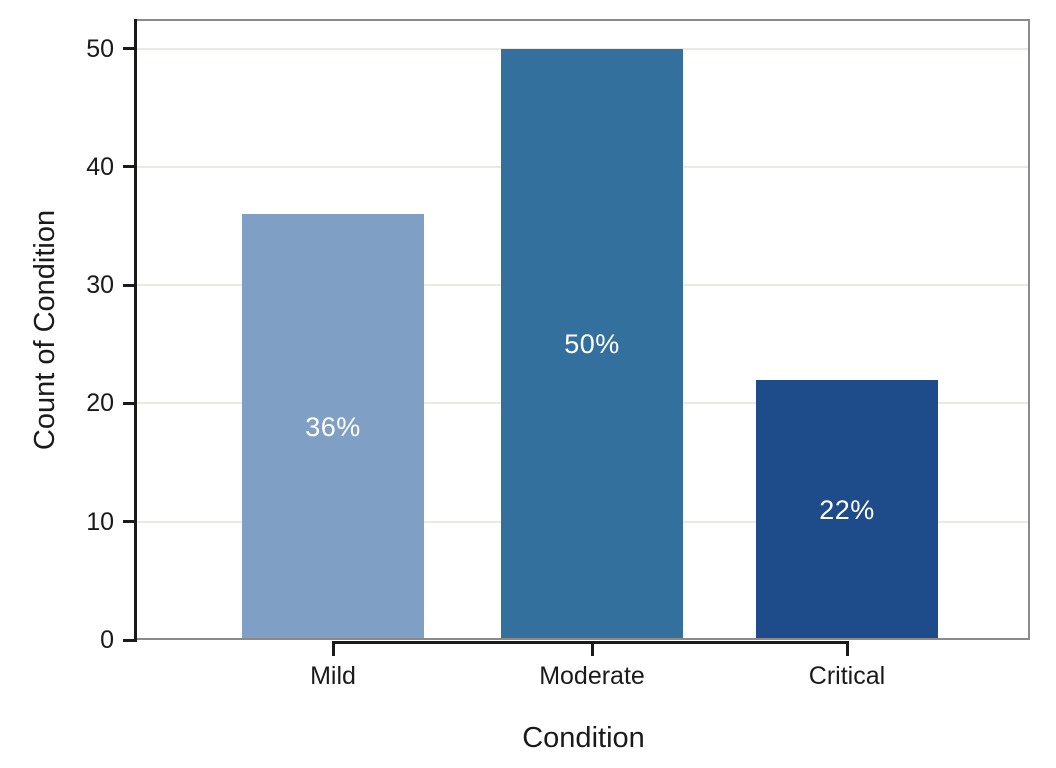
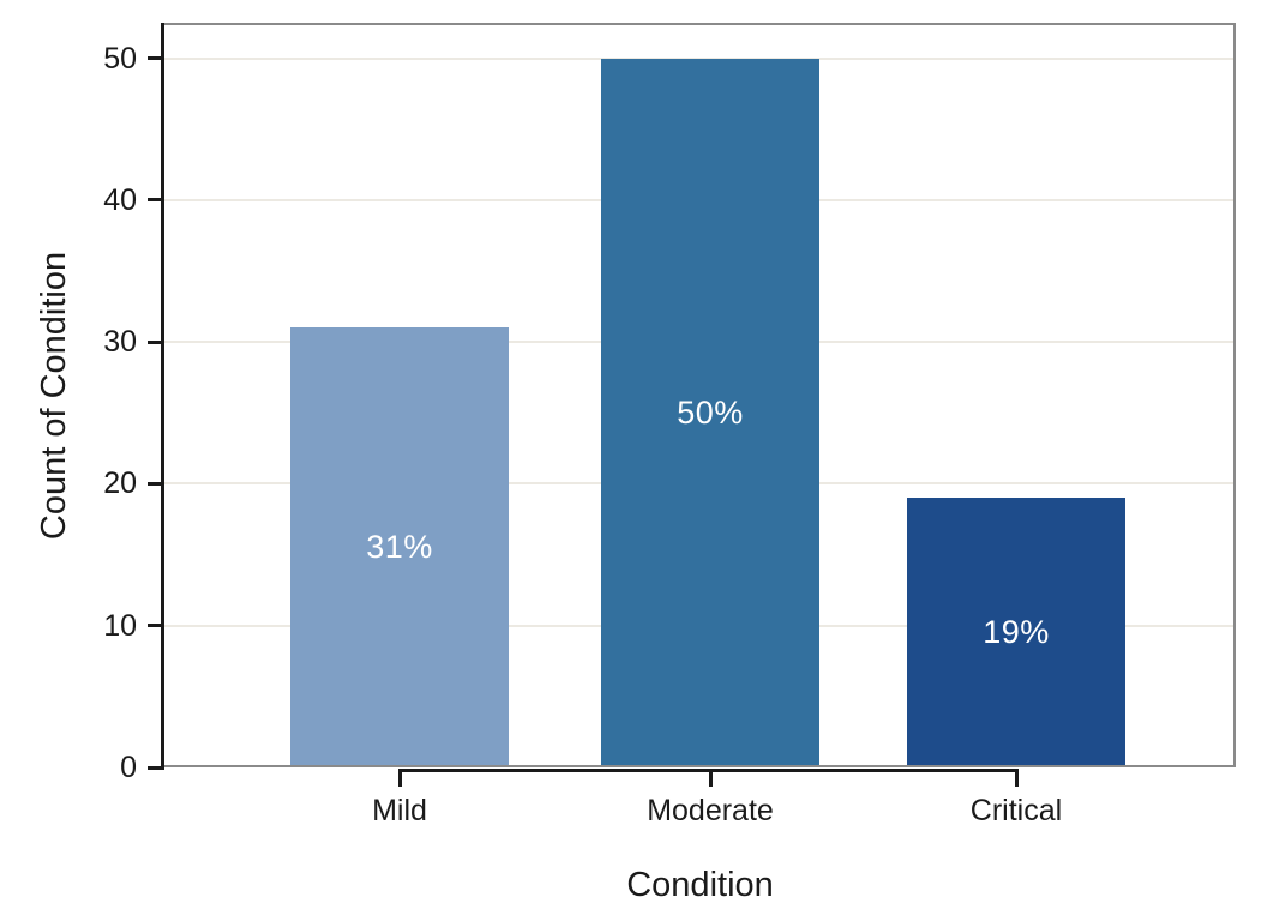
Mild: 36% -> 31%
Critical: 22% -> 19%
